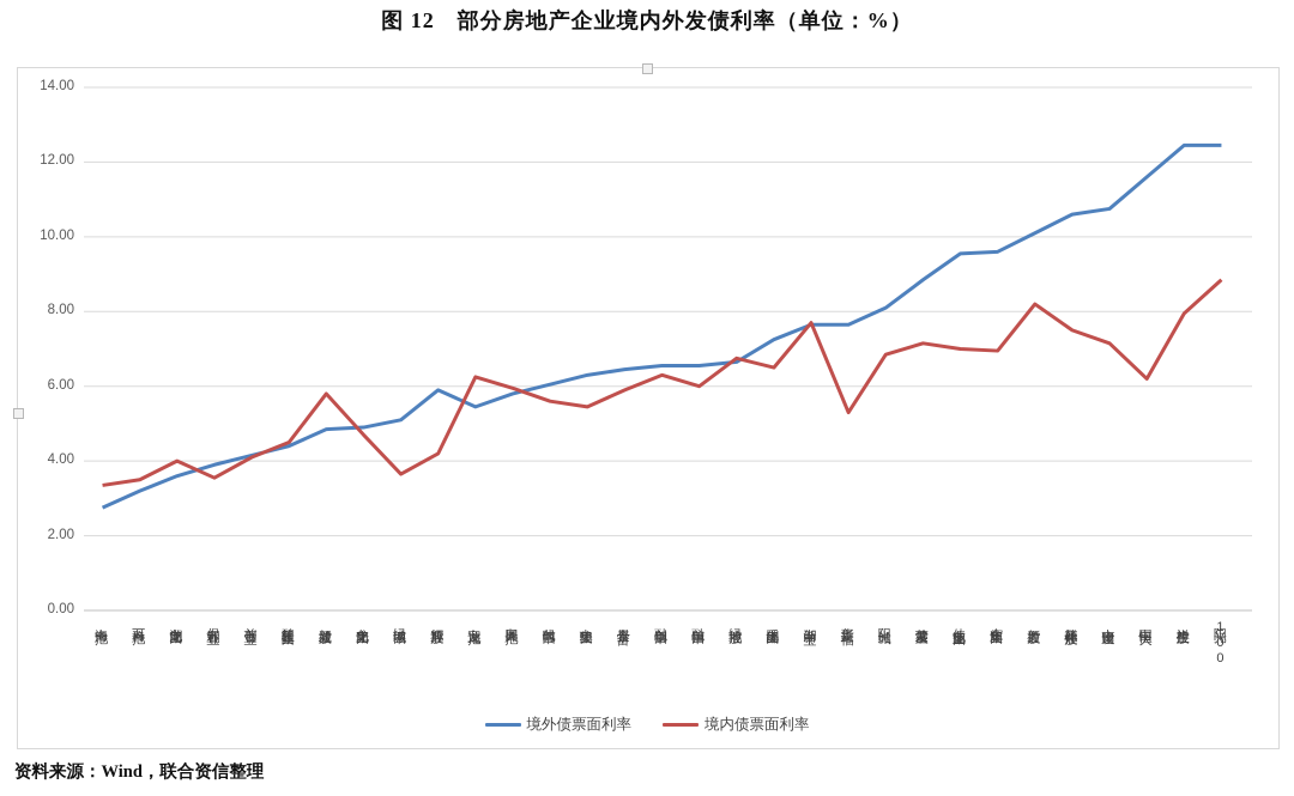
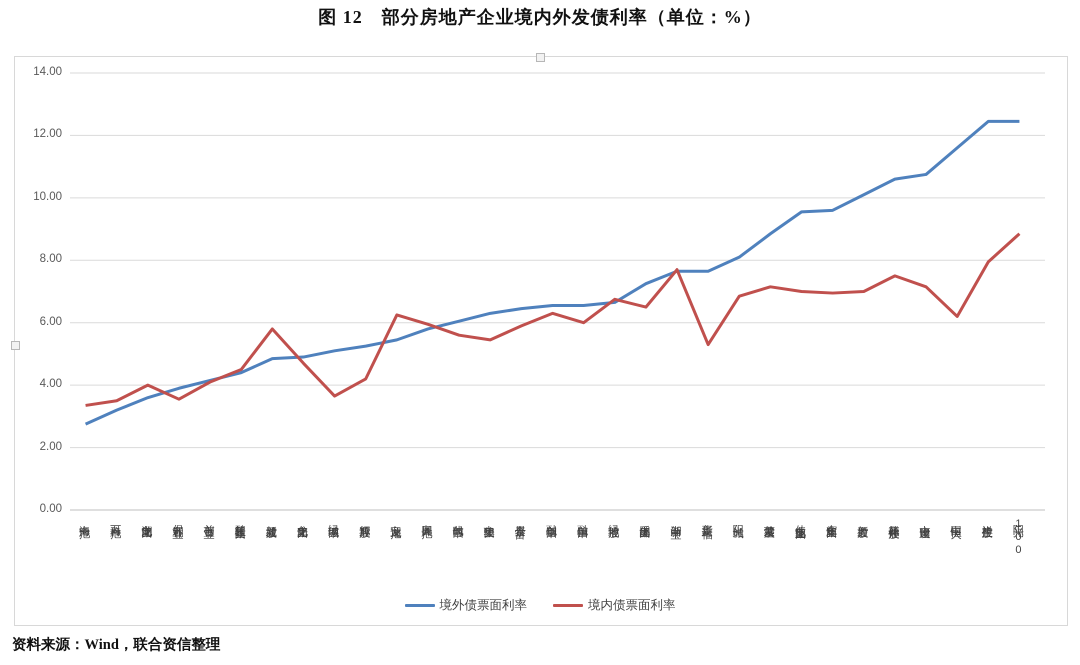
境外债票面利率/旭辉控股: 5.9 -> 5.2
境内债票面利率/新力控股: 8.2 -> 7.0
